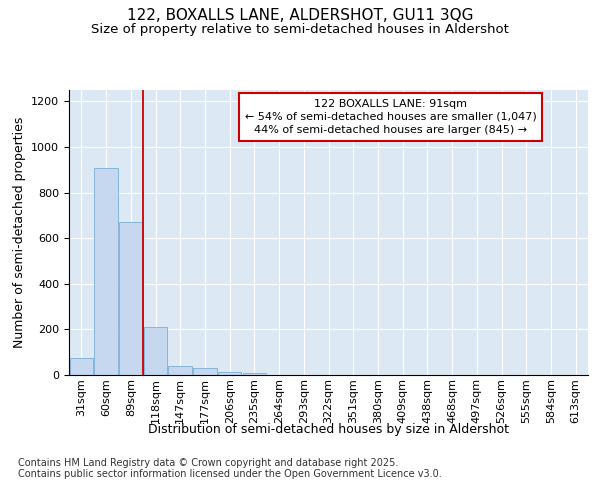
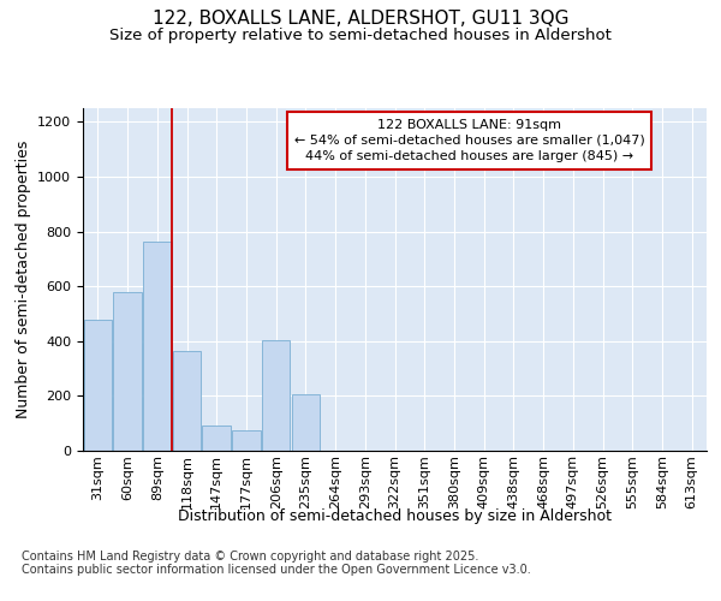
31sqm: 75 -> 480
60sqm: 910 -> 580
89sqm: 670 -> 765
118sqm: 210 -> 365
147sqm: 40 -> 90
177sqm: 30 -> 75
206sqm: 15 -> 405
235sqm: 10 -> 205
